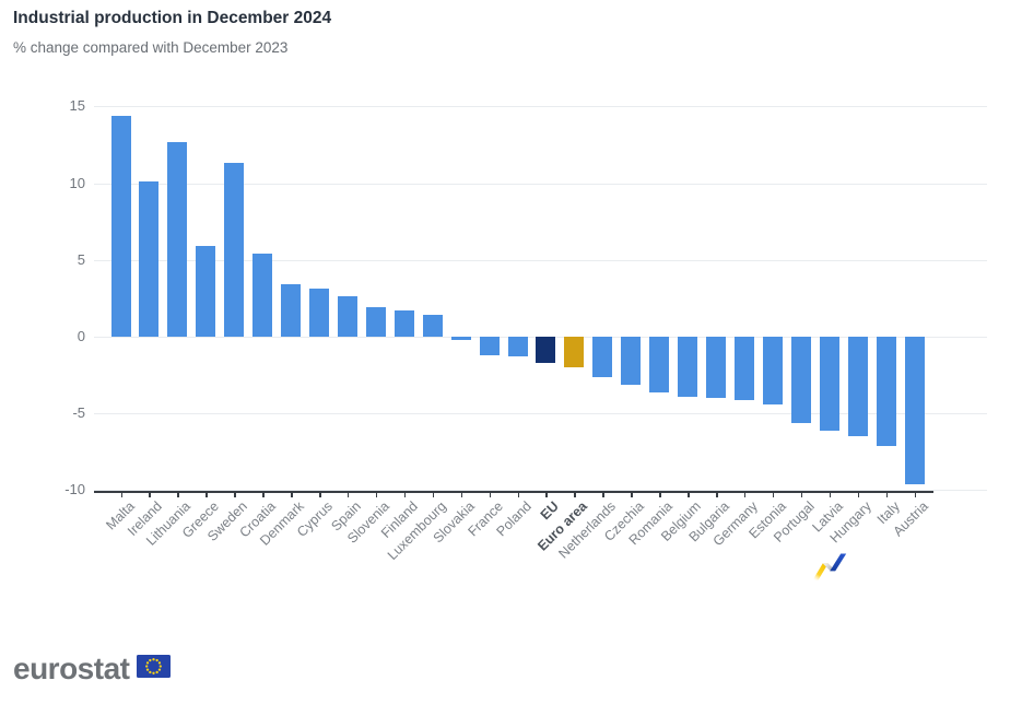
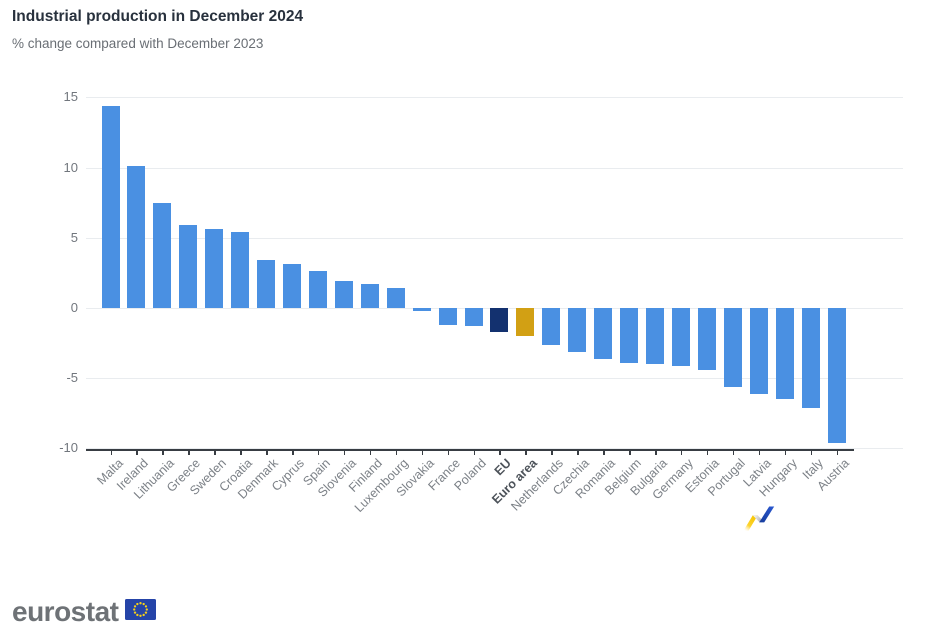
Lithuania: 12.7 -> 7.5
Sweden: 11.3 -> 5.6
